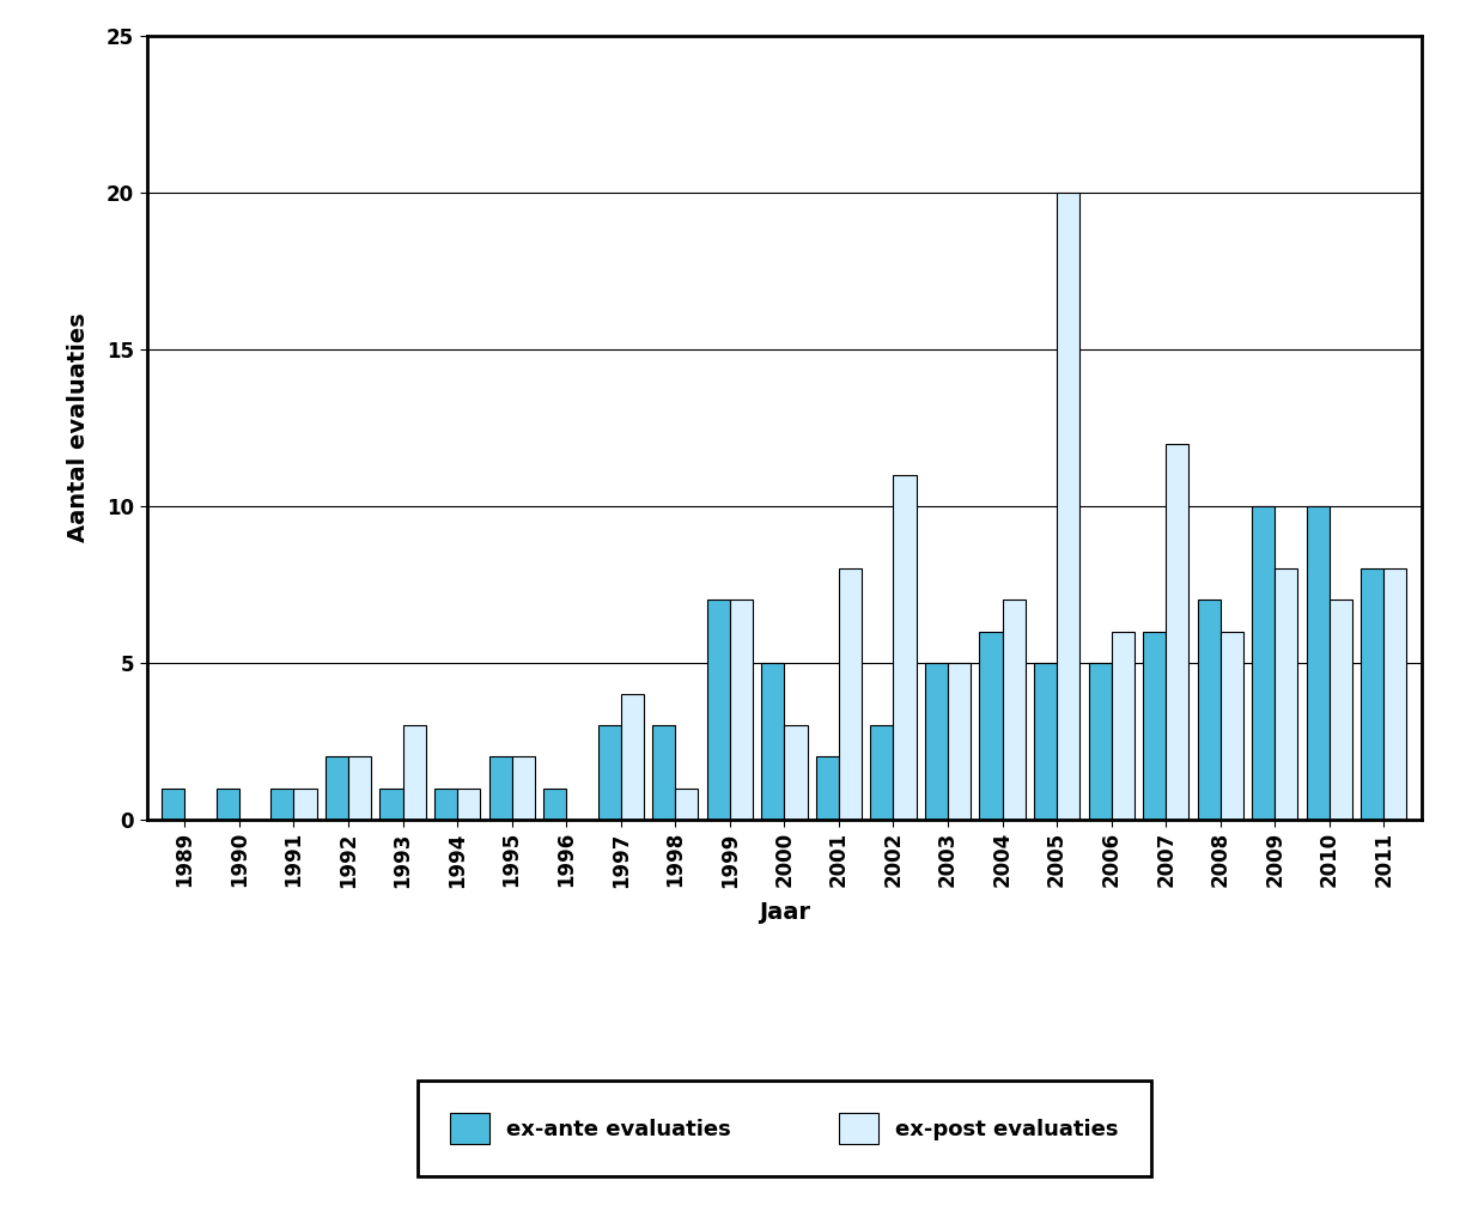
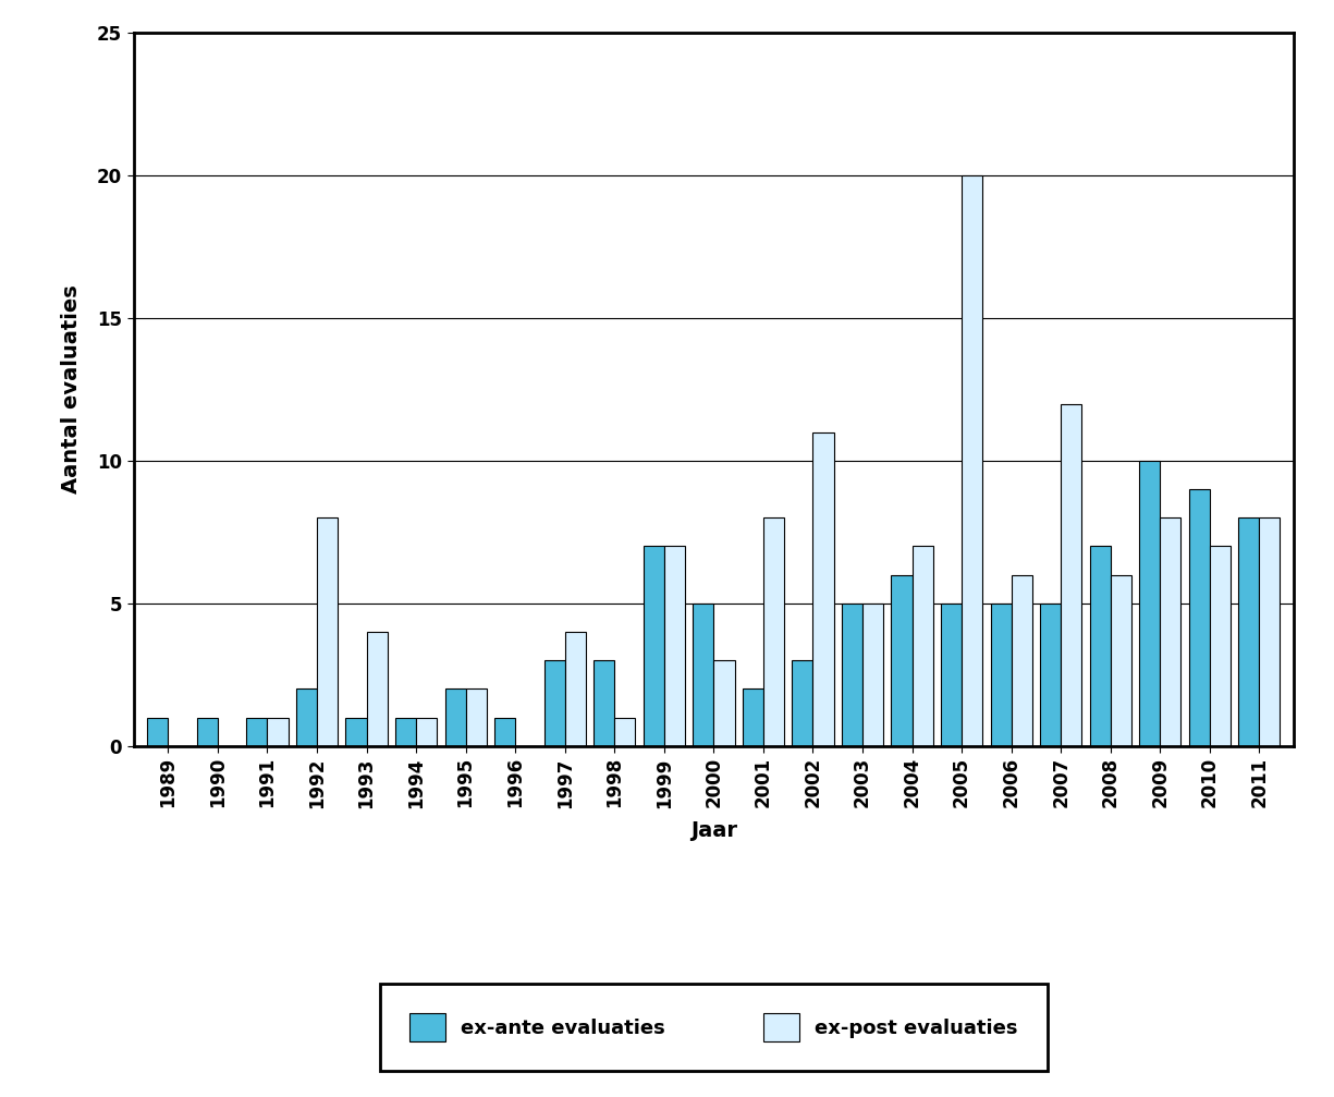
ex-post evaluaties/1992: 2 -> 8
ex-post evaluaties/1993: 3 -> 4
ex-ante evaluaties/2007: 6 -> 5
ex-ante evaluaties/2010: 10 -> 9
